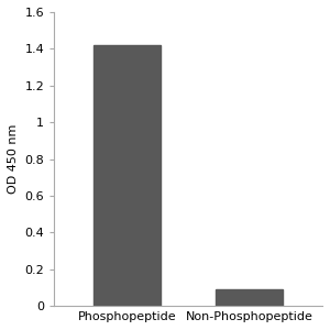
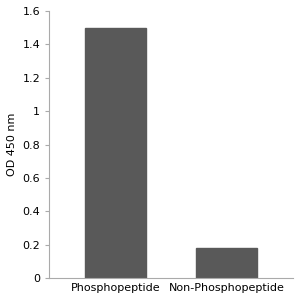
Phosphopeptide: 1.42 -> 1.50
Non-Phosphopeptide: 0.09 -> 0.18
